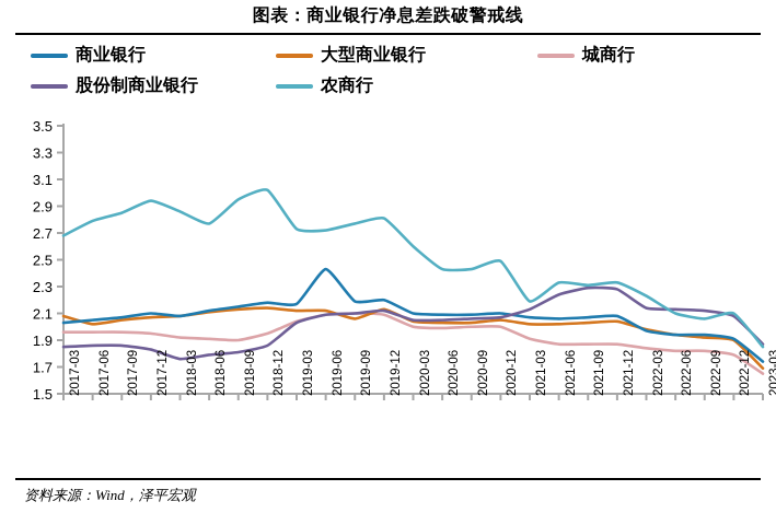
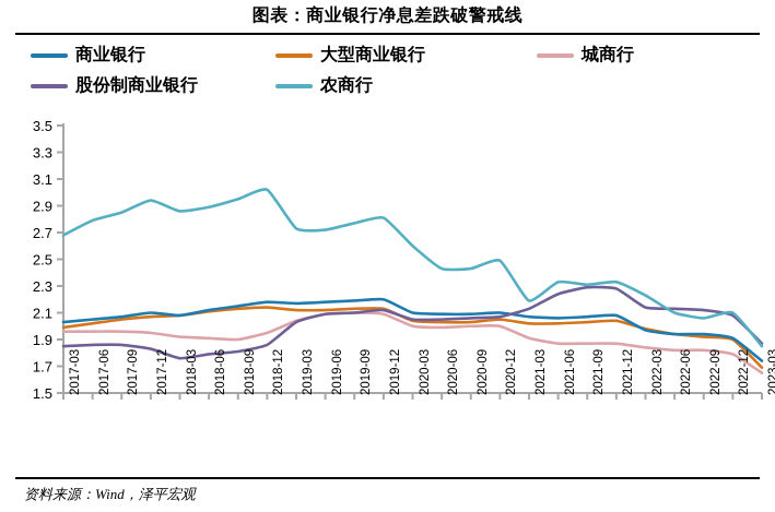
大型商业银行/2017-03: 2.08 -> 1.99
农商行/2018-06: 2.77 -> 2.89
商业银行/2019-06: 2.43 -> 2.18
大型商业银行/2019-09: 2.06 -> 2.13
